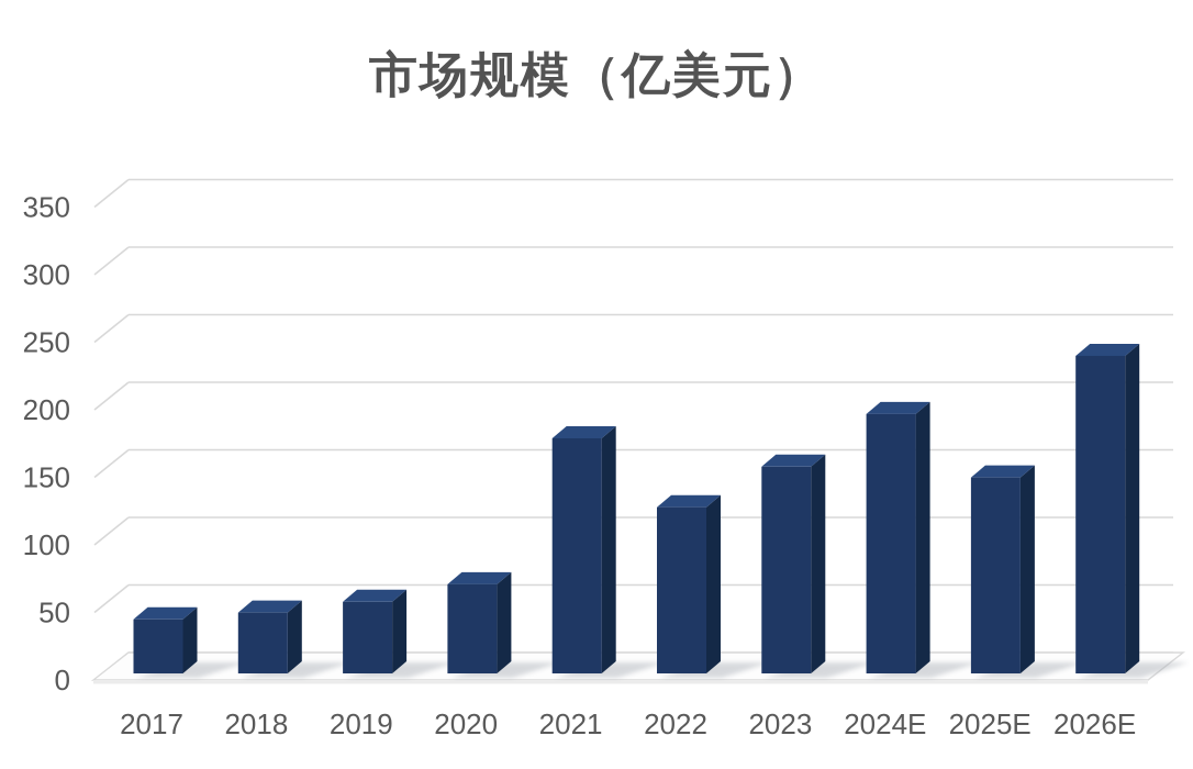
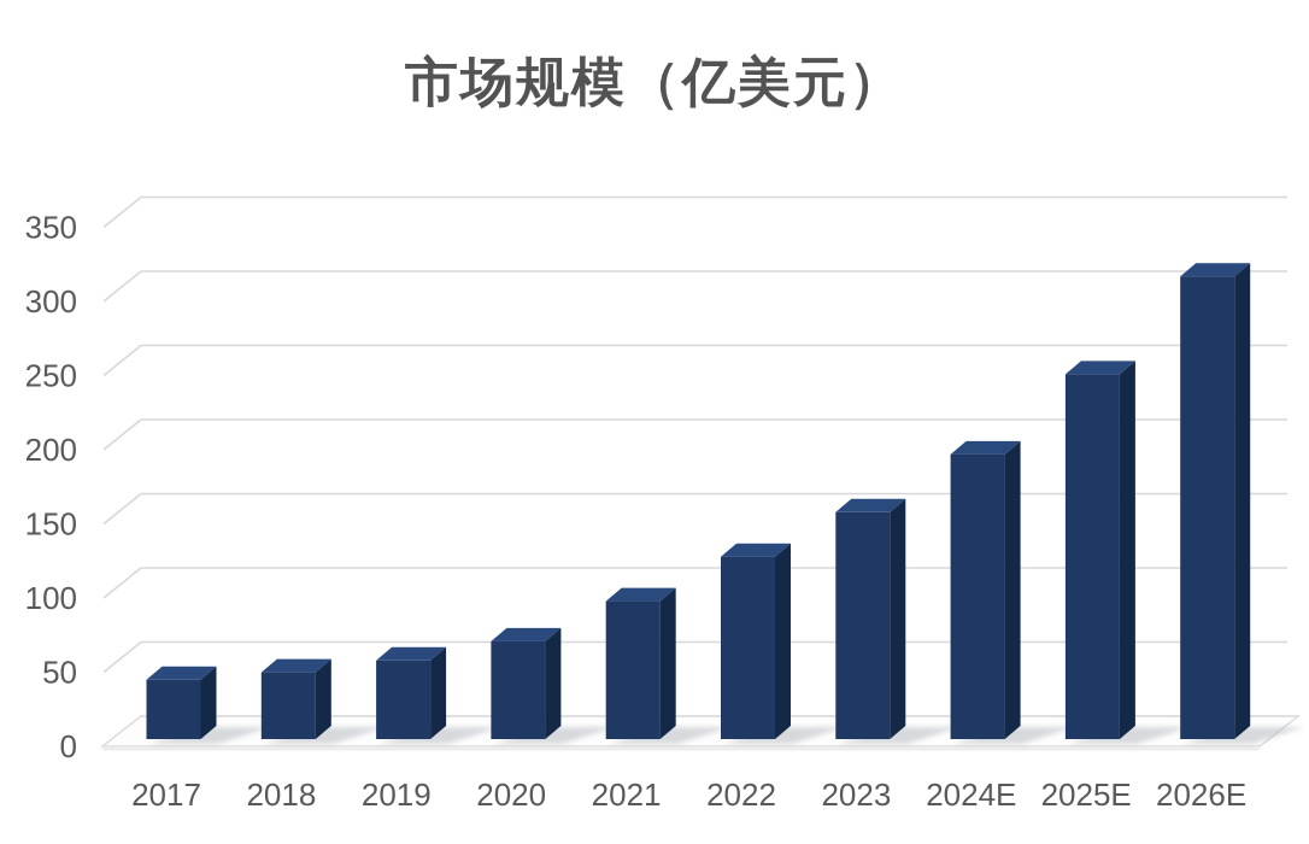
2021: 174 -> 93
2025E: 145 -> 246
2026E: 235 -> 312
